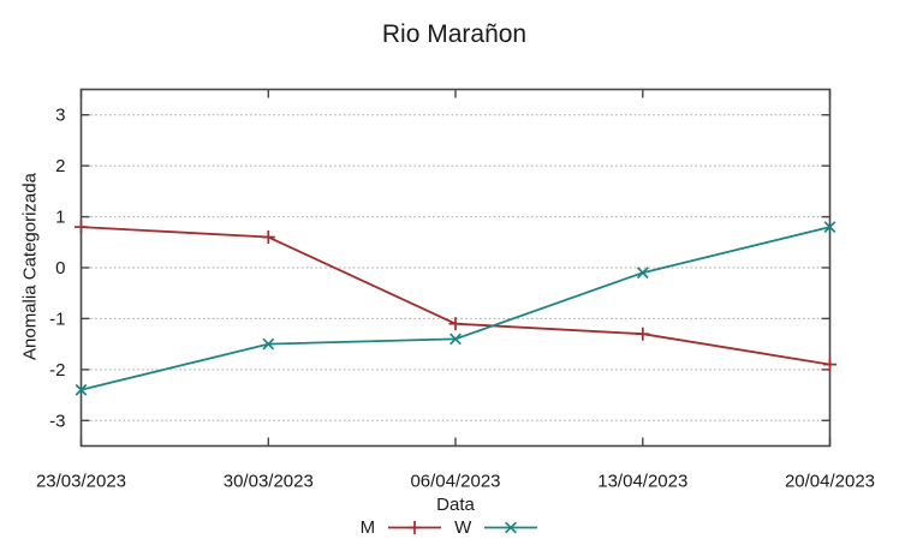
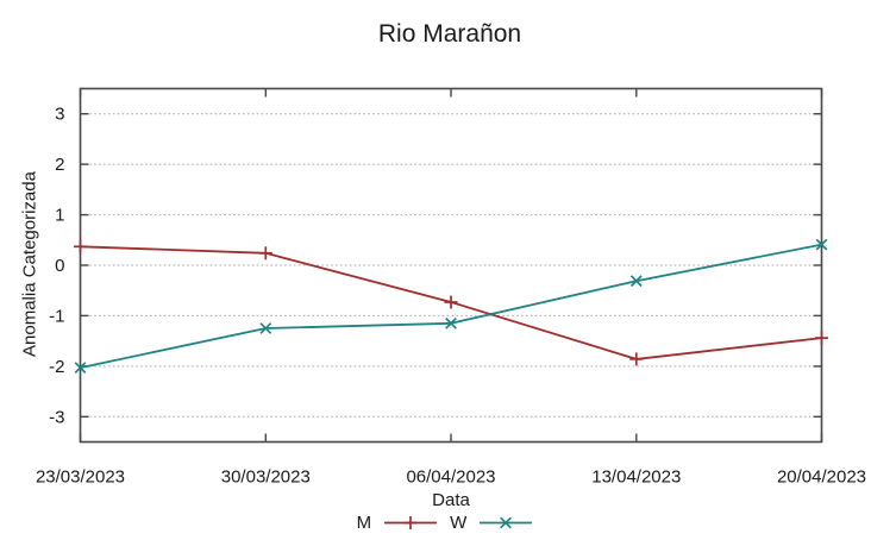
M/23/03/2023: 0.8 -> 0.4
W/23/03/2023: -2.4 -> -2.0
M/30/03/2023: 0.6 -> 0.2
W/30/03/2023: -1.5 -> -1.2
M/06/04/2023: -1.1 -> -0.7
W/06/04/2023: -1.4 -> -1.1
M/13/04/2023: -1.3 -> -1.9
W/13/04/2023: -0.1 -> -0.3
M/20/04/2023: -1.9 -> -1.4
W/20/04/2023: 0.8 -> 0.4
